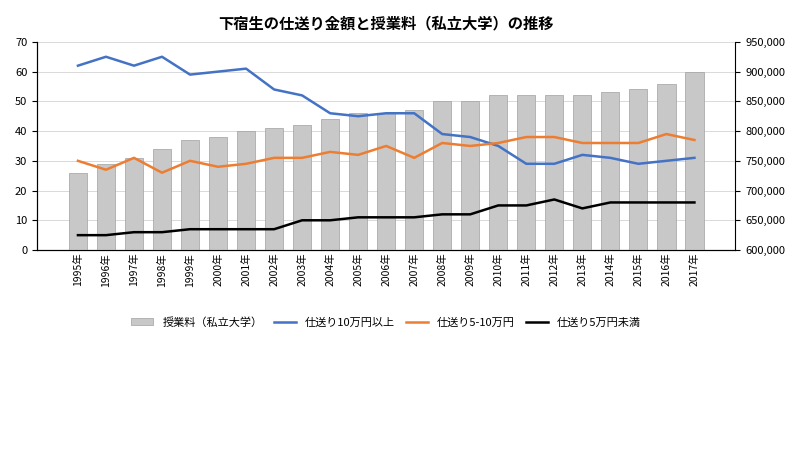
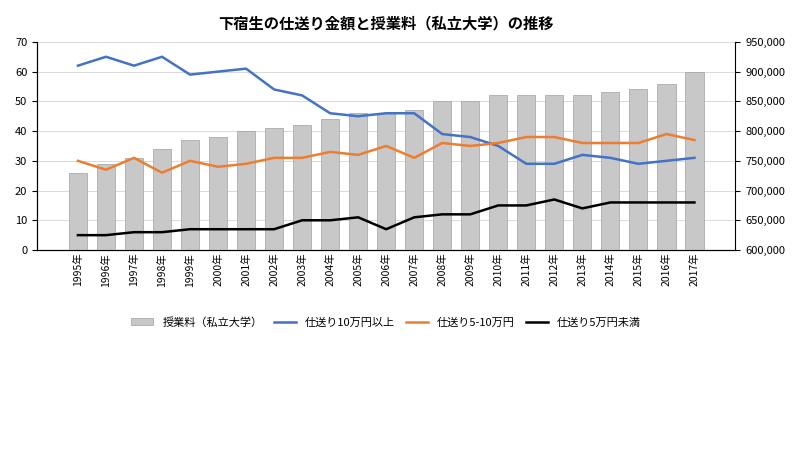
仕送り5万円未満/2006年: 11 -> 7
